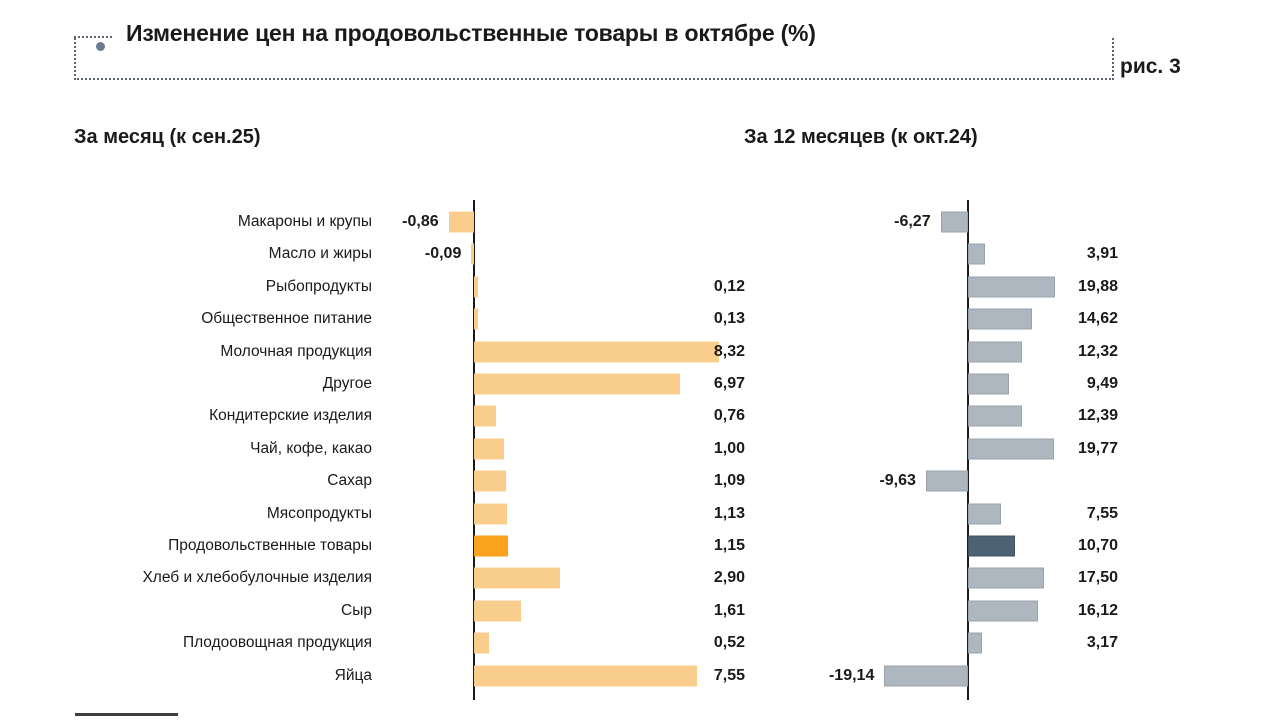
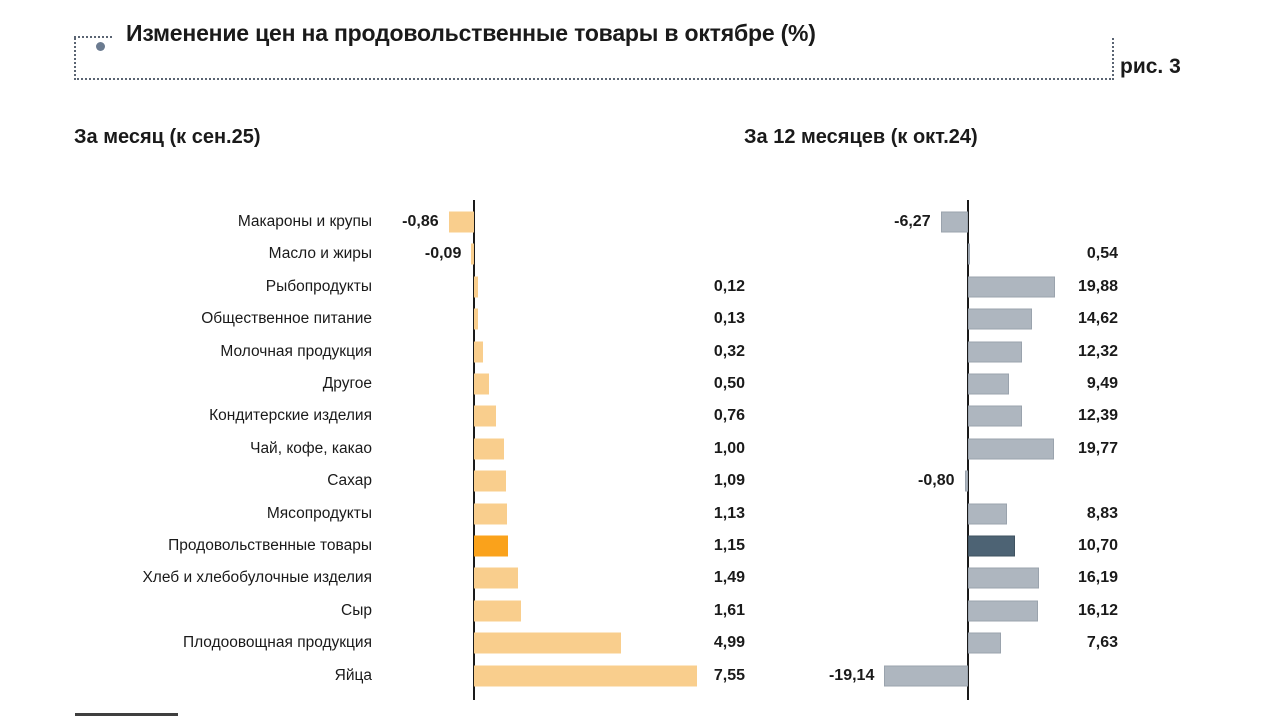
За 12 месяцев (к окт.24)/Масло и жиры: 3,91 -> 0,54
За месяц (к сен.25)/Молочная продукция: 8,32 -> 0,32
За месяц (к сен.25)/Другое: 6,97 -> 0,50
За 12 месяцев (к окт.24)/Сахар: -9,63 -> -0,80
За 12 месяцев (к окт.24)/Мясопродукты: 7,55 -> 8,83
За месяц (к сен.25)/Хлеб и хлебобулочные изделия: 2,90 -> 1,49
За 12 месяцев (к окт.24)/Хлеб и хлебобулочные изделия: 17,50 -> 16,19
За месяц (к сен.25)/Плодоовощная продукция: 0,52 -> 4,99
За 12 месяцев (к окт.24)/Плодоовощная продукция: 3,17 -> 7,63
